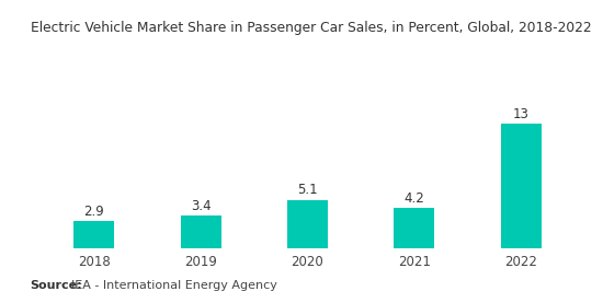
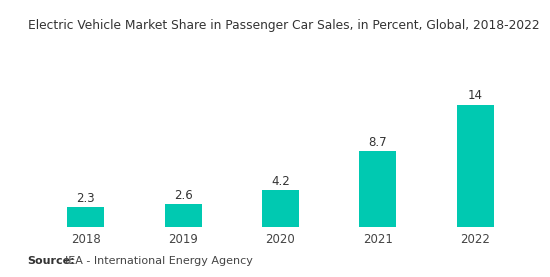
2018: 2.9 -> 2.3
2019: 3.4 -> 2.6
2020: 5.1 -> 4.2
2021: 4.2 -> 8.7
2022: 13 -> 14
